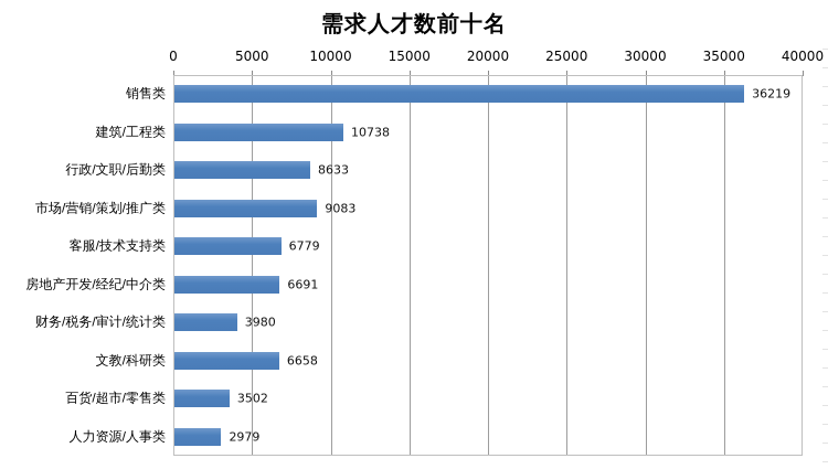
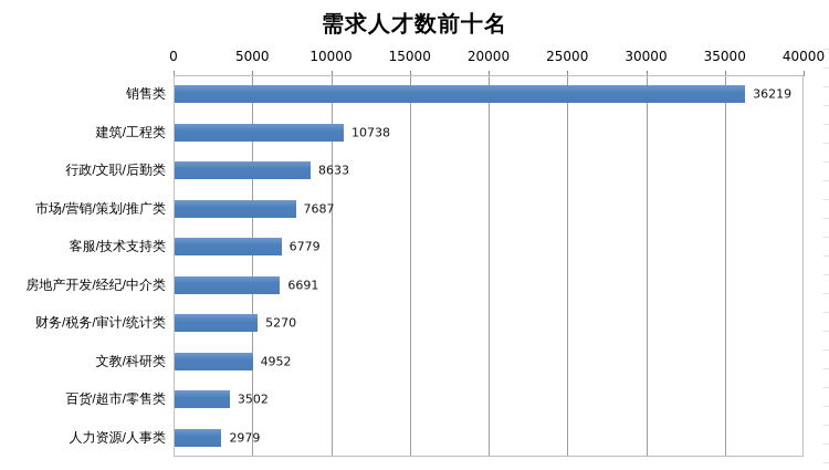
市场/营销/策划/推广类: 9083 -> 7687
财务/税务/审计/统计类: 3980 -> 5270
文教/科研类: 6658 -> 4952
